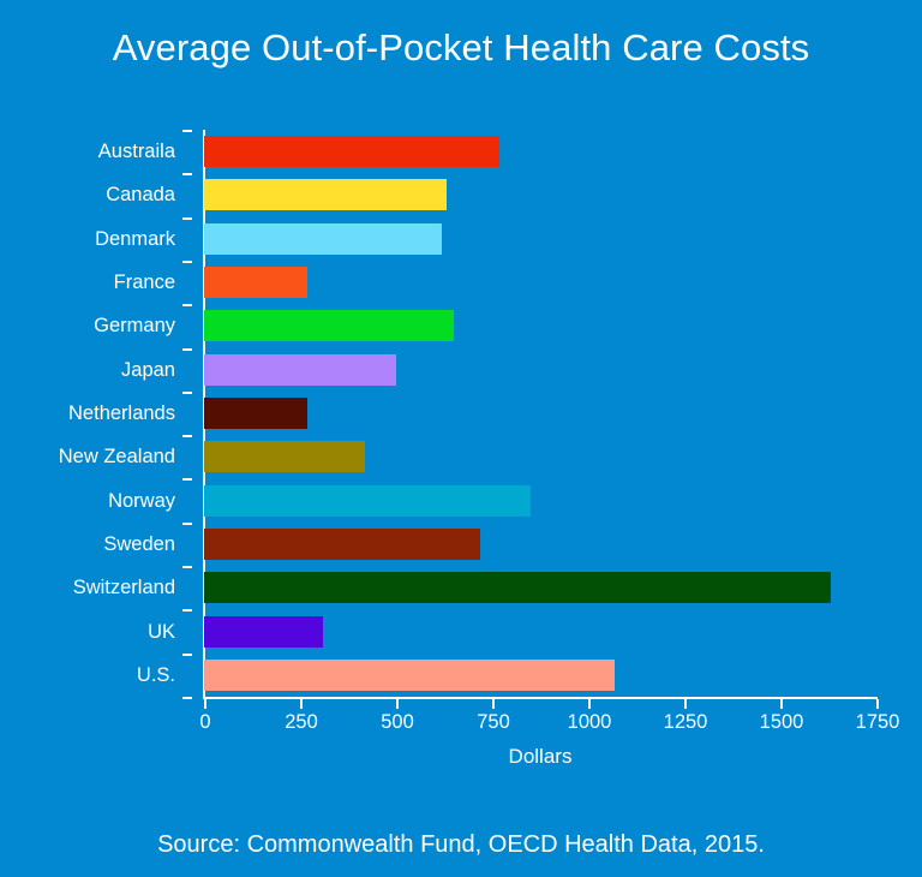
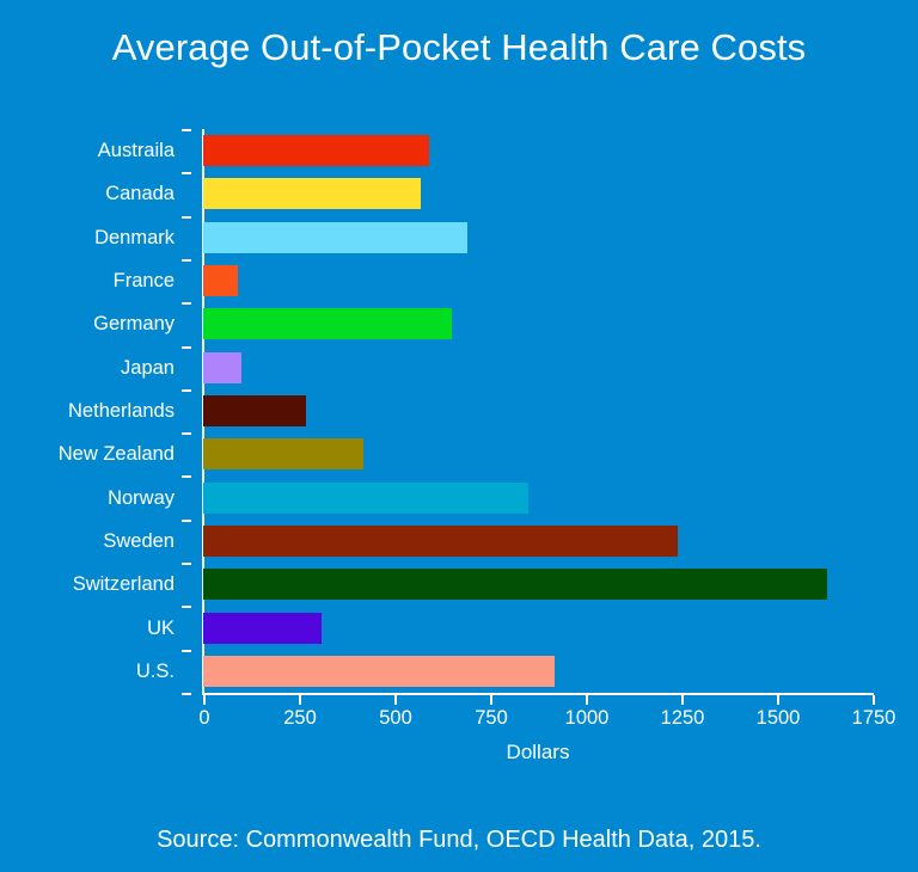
Austraila: 770 -> 590
Canada: 630 -> 570
Denmark: 620 -> 690
France: 270 -> 90
Japan: 500 -> 100
Sweden: 720 -> 1240
U.S.: 1070 -> 920
